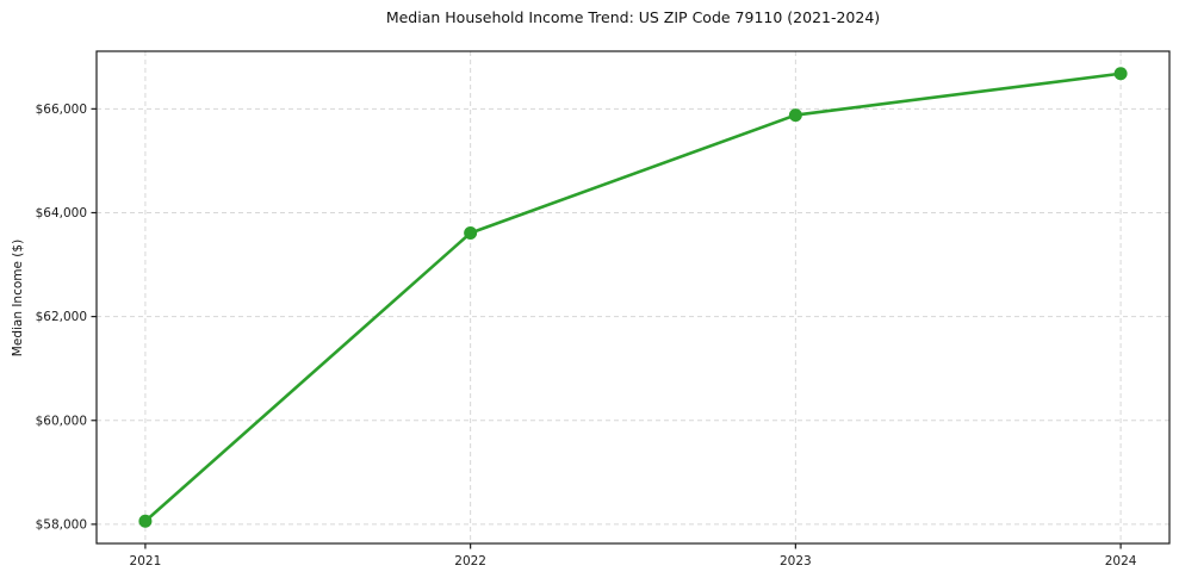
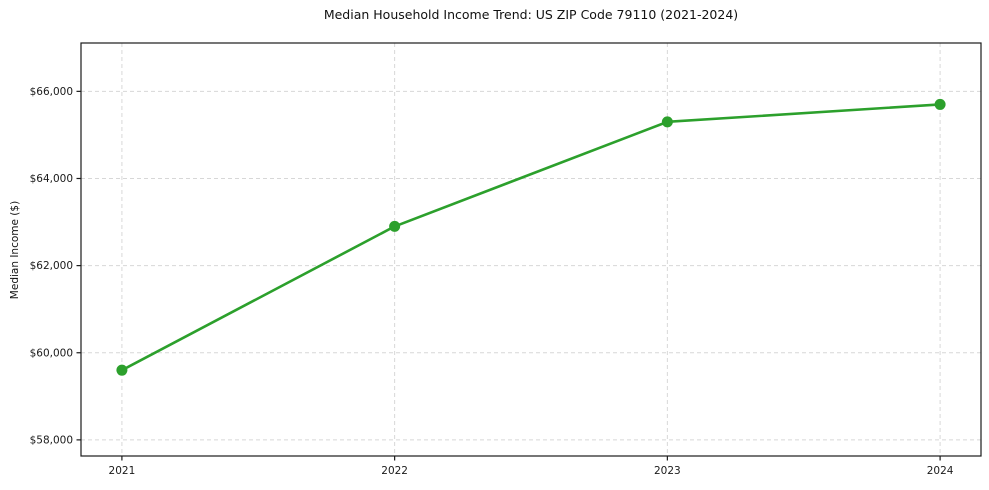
2021: $58100 -> $59600
2022: $63600 -> $62900
2023: $65900 -> $65300
2024: $66700 -> $65700
